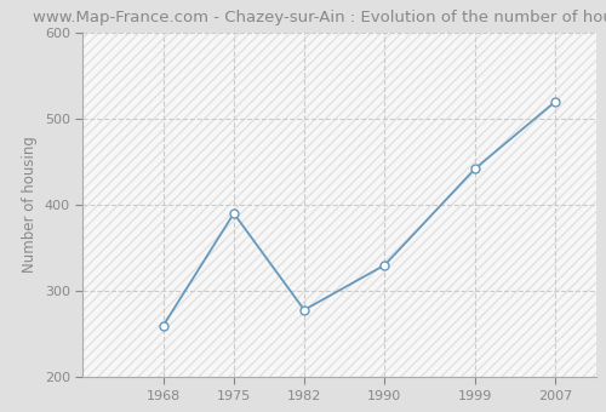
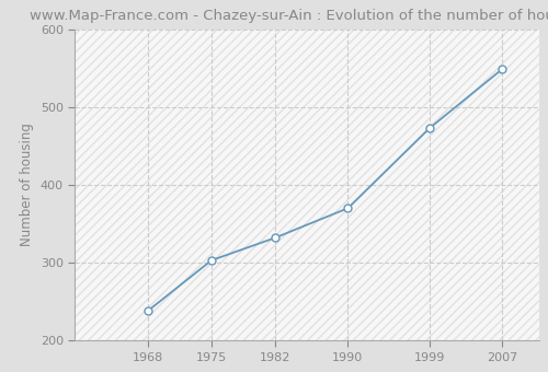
1968: 260 -> 238
1975: 390 -> 303
1982: 278 -> 332
1990: 330 -> 370
1999: 442 -> 473
2007: 520 -> 549
